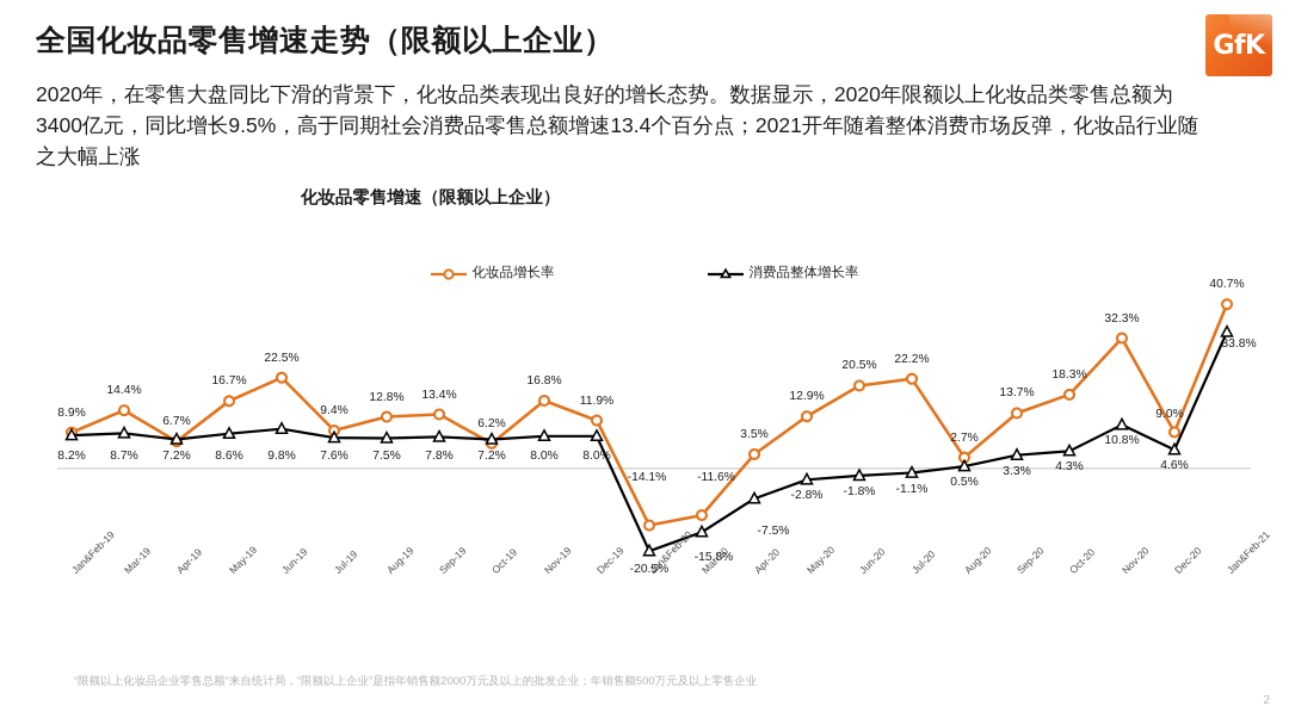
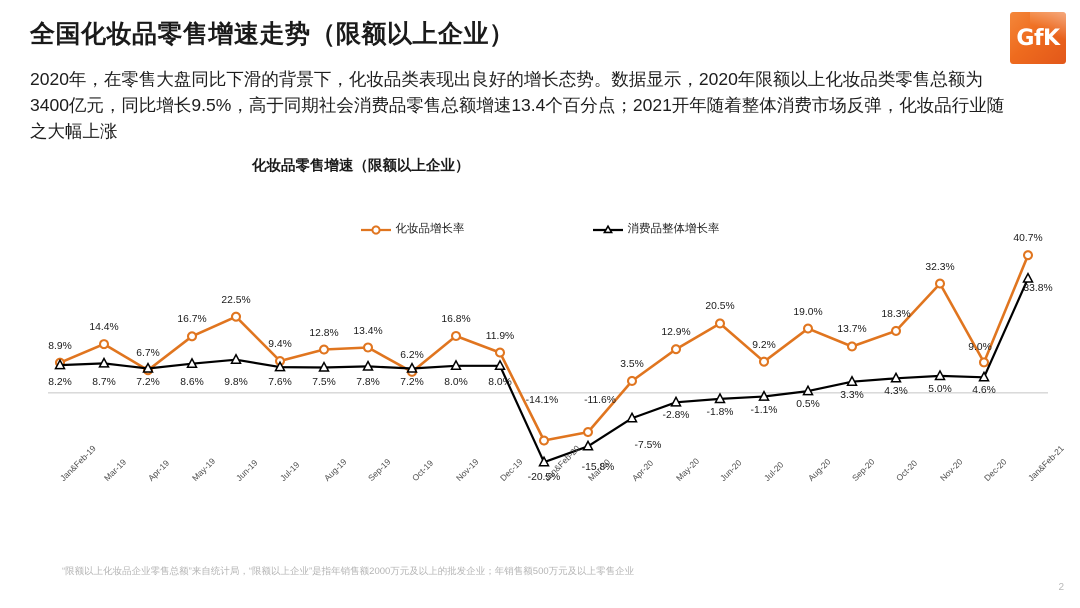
化妆品增长率/Jul-20: 22.2% -> 9.2%
化妆品增长率/Aug-20: 2.7% -> 19.0%
消费品整体增长率/Nov-20: 10.8% -> 5.0%
